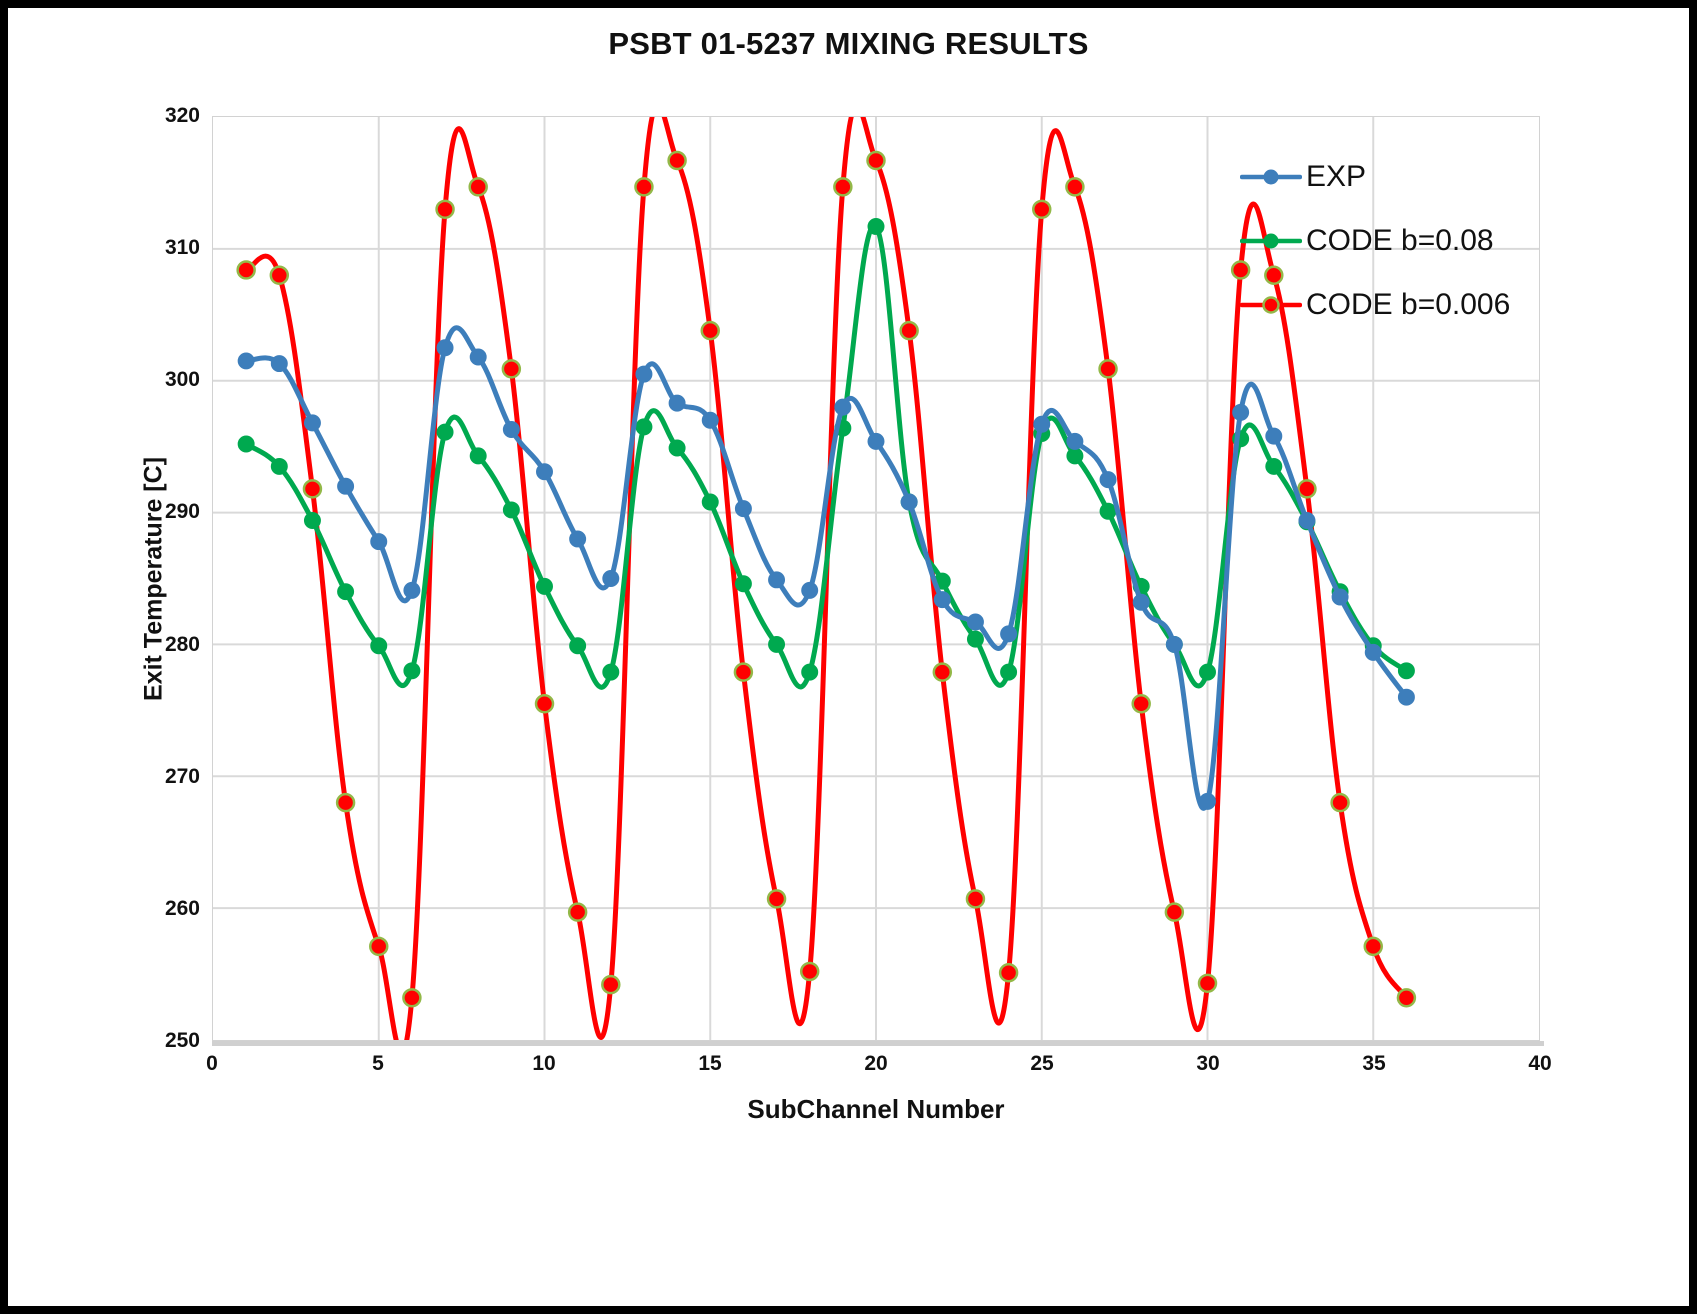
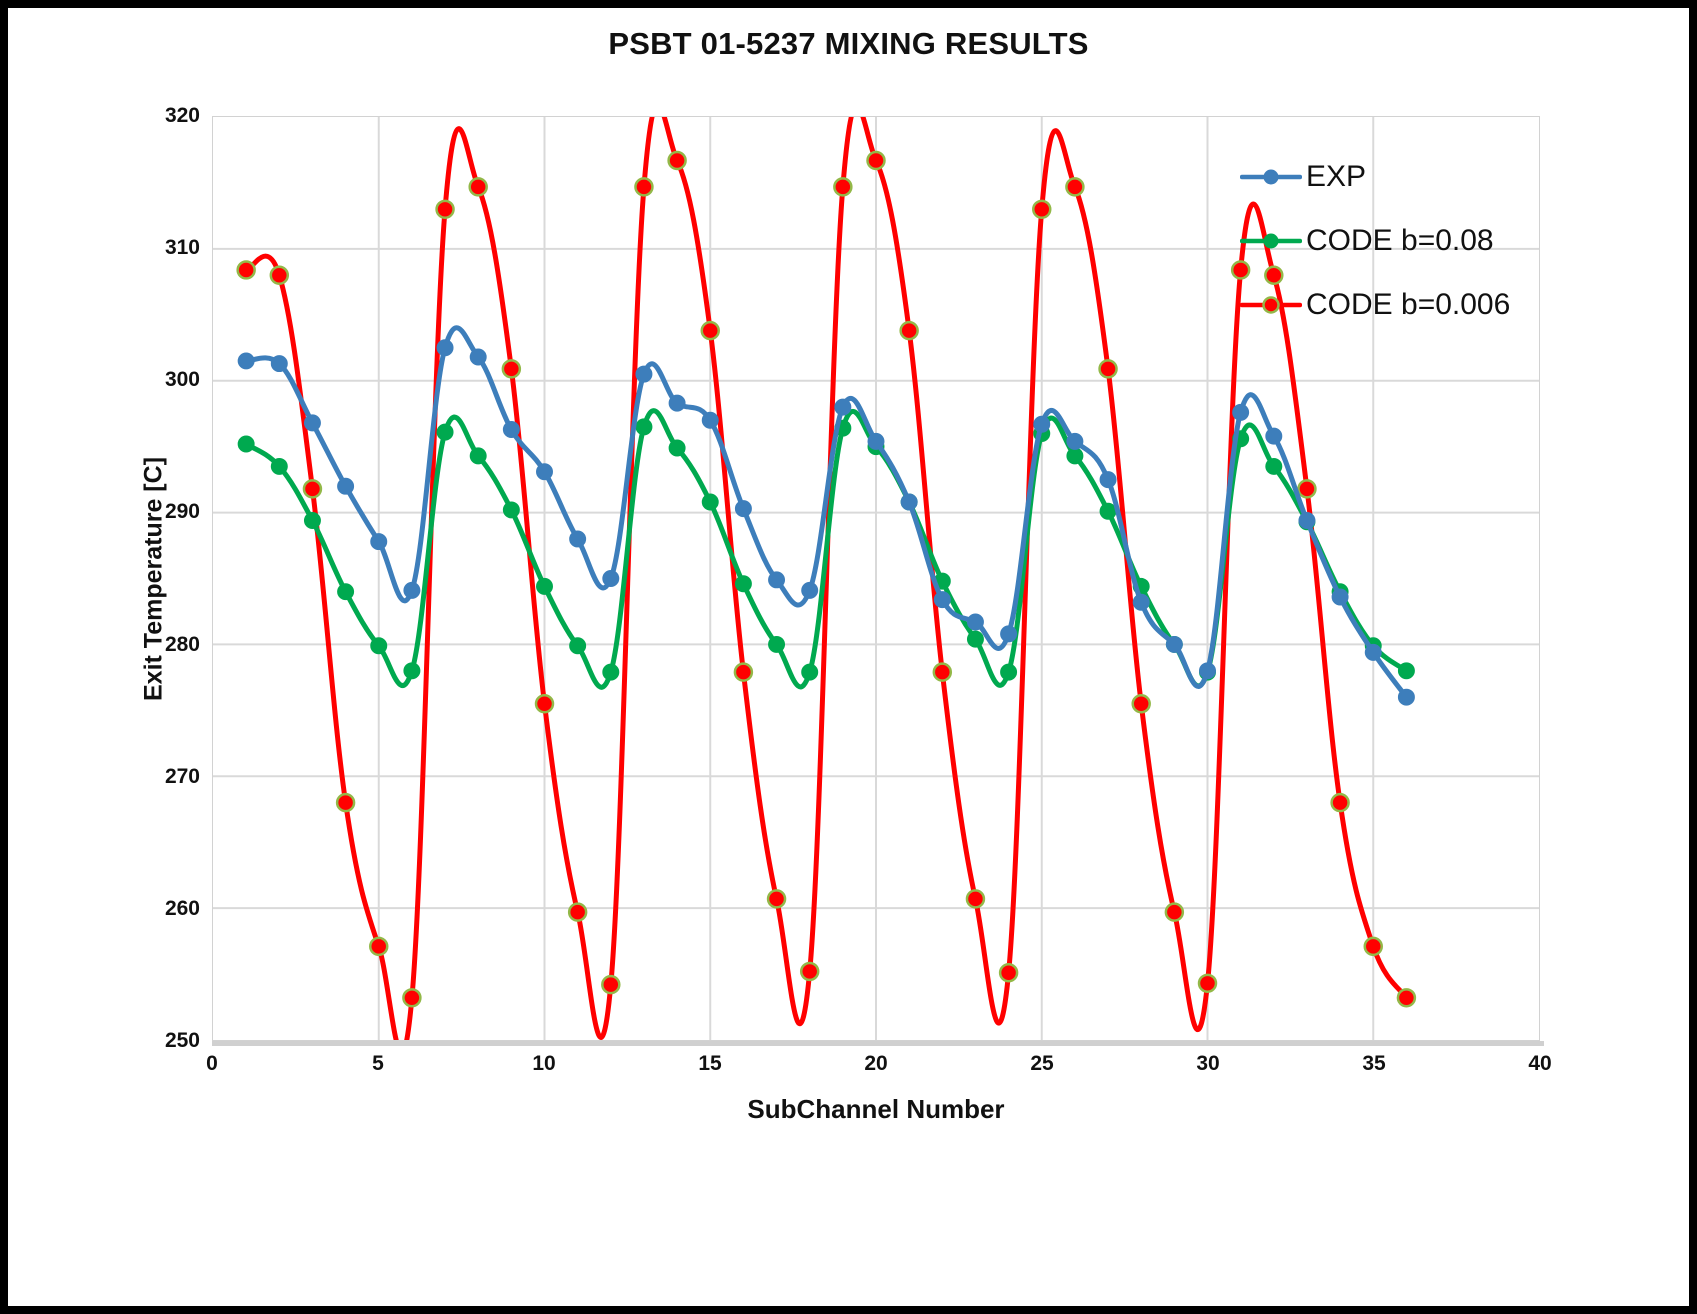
CODE b=0.08/20: 311.7 -> 295.0
EXP/30: 268.1 -> 278.0
